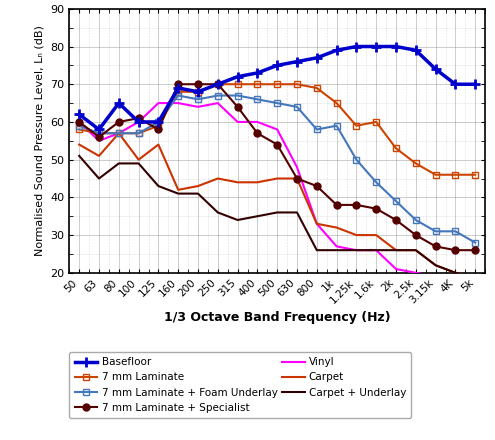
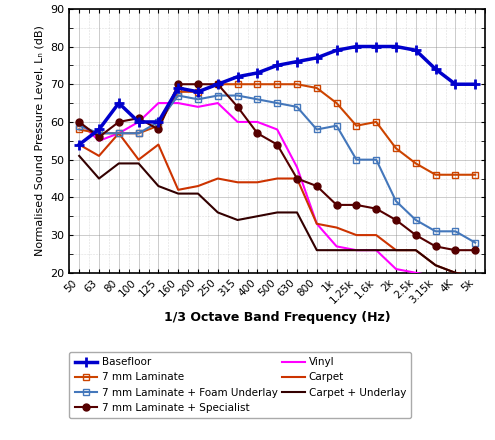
Basefloor/50: 62 -> 54
7 mm Laminate + Foam Underlay/1.6k: 44 -> 50
